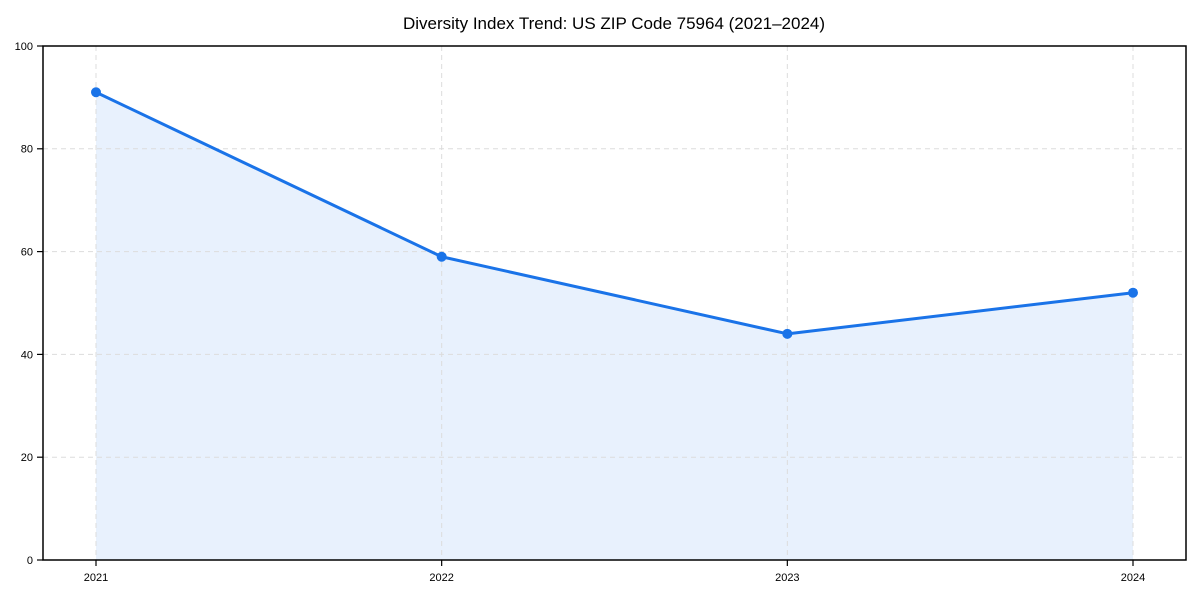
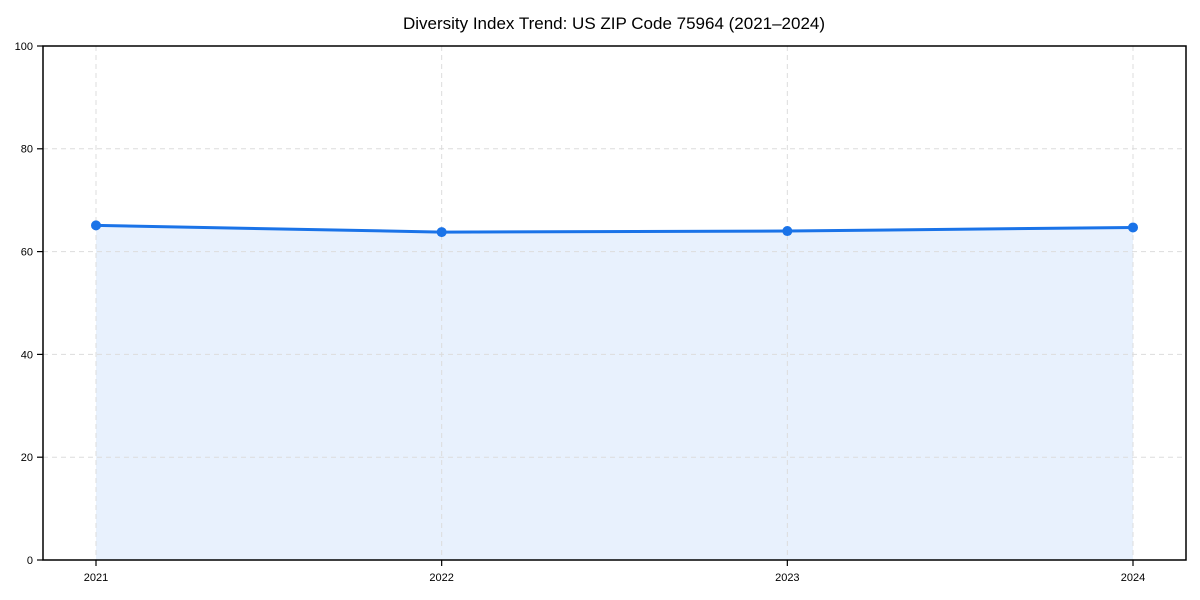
2021: 91 -> 65
2022: 59 -> 64
2023: 44 -> 64
2024: 52 -> 65
